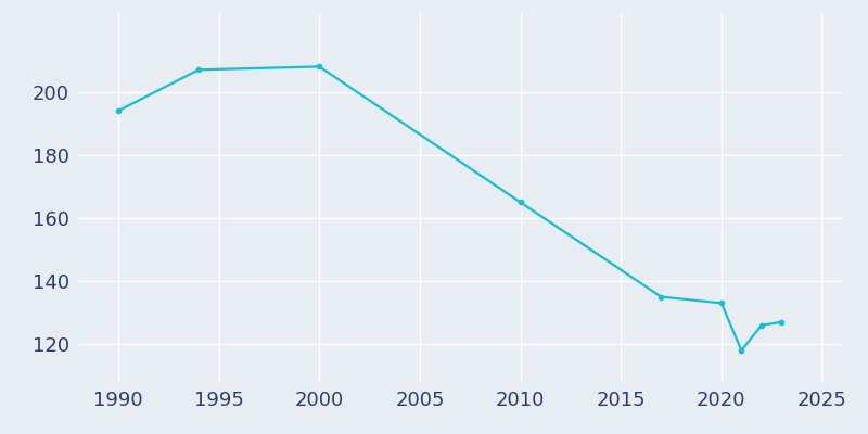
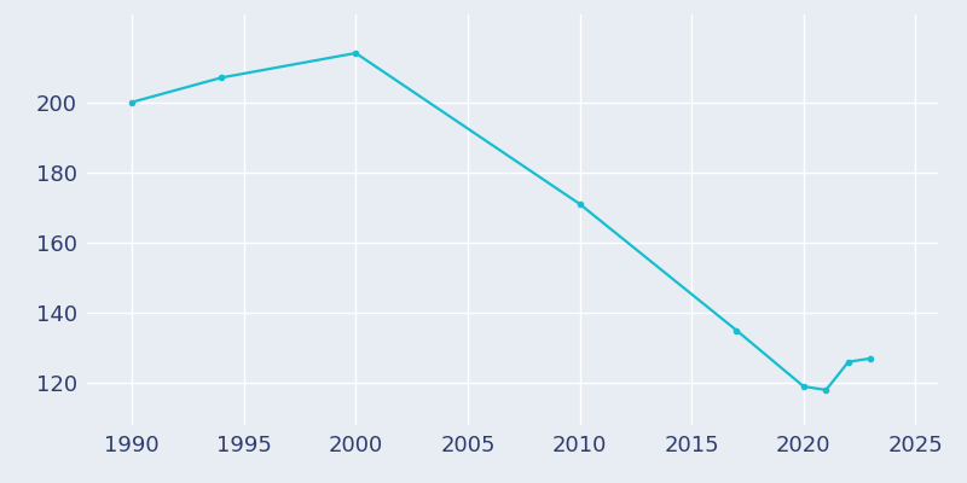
1990: 194 -> 200
2000: 208 -> 214
2010: 165 -> 171
2020: 133 -> 119
